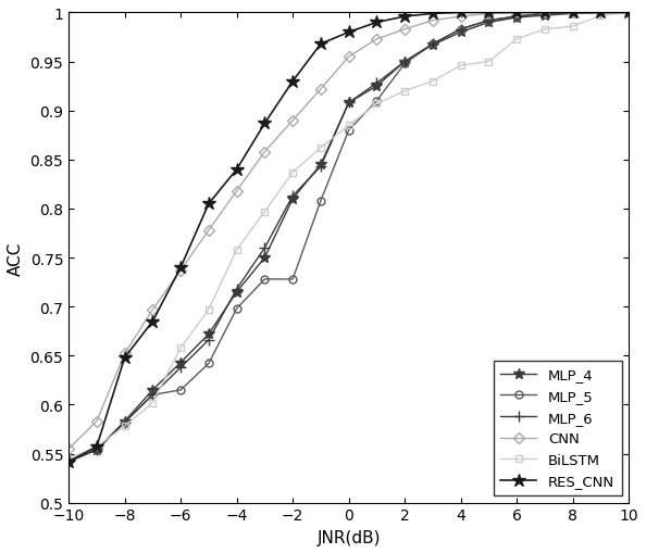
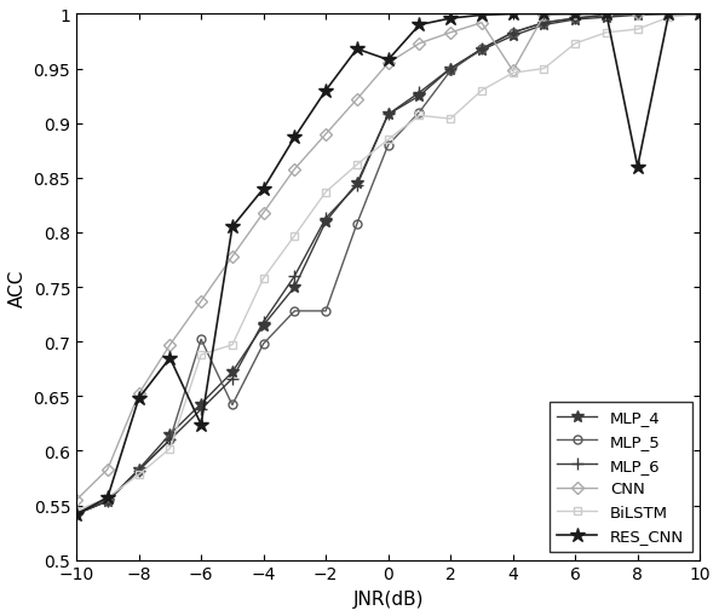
MLP_5/−6: 0.615 -> 0.702
BiLSTM/−6: 0.658 -> 0.688
RES_CNN/−6: 0.740 -> 0.624
RES_CNN/0: 0.980 -> 0.958
BiLSTM/2: 0.920 -> 0.904
CNN/4: 0.996 -> 0.948
RES_CNN/8: 1.000 -> 0.860
